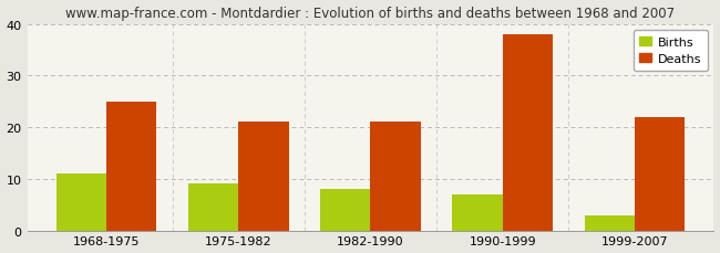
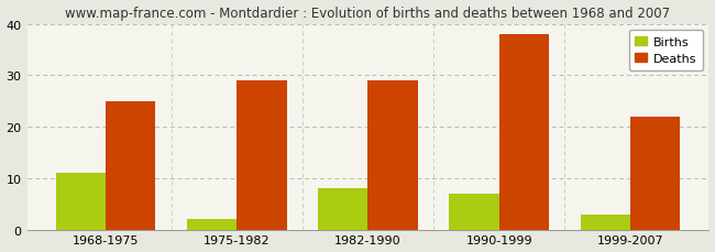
Births/1975-1982: 9 -> 2
Deaths/1975-1982: 21 -> 29
Deaths/1982-1990: 21 -> 29
